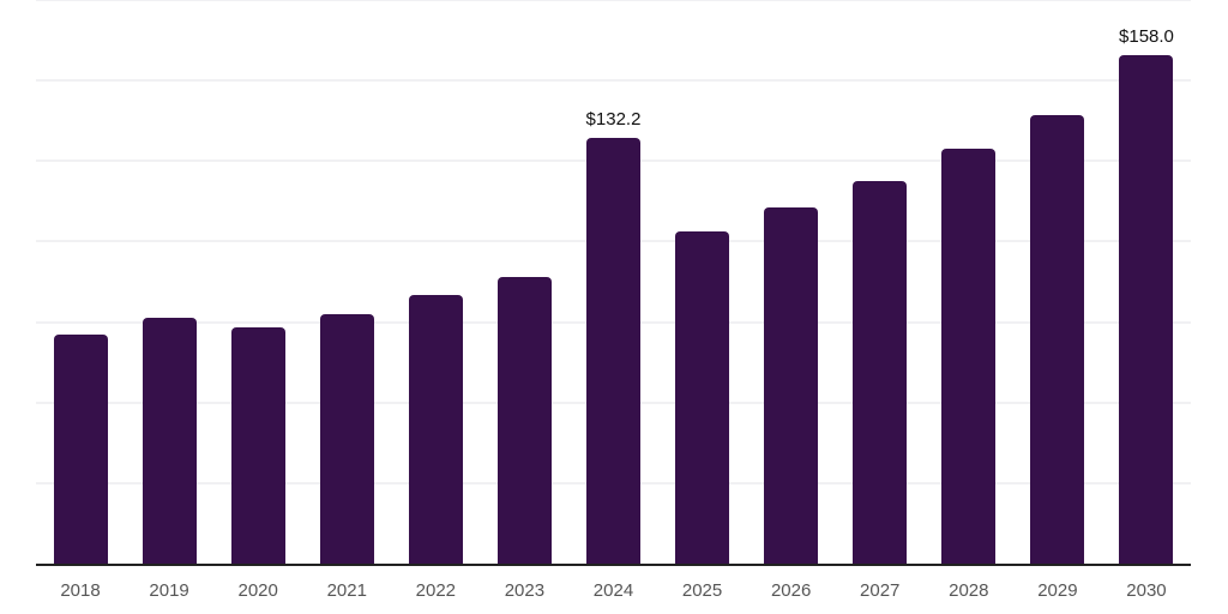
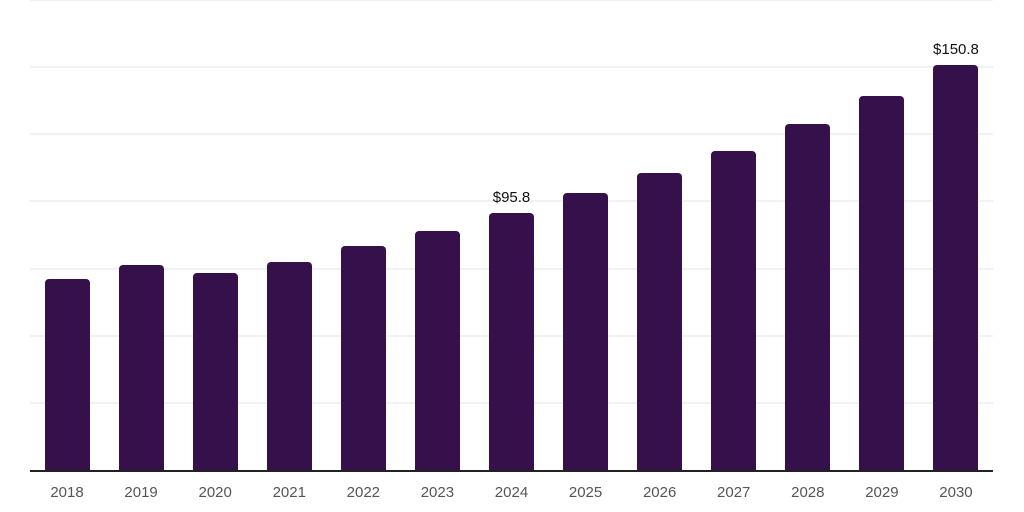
2024: $132.2 -> $95.8
2030: $158.0 -> $150.8
